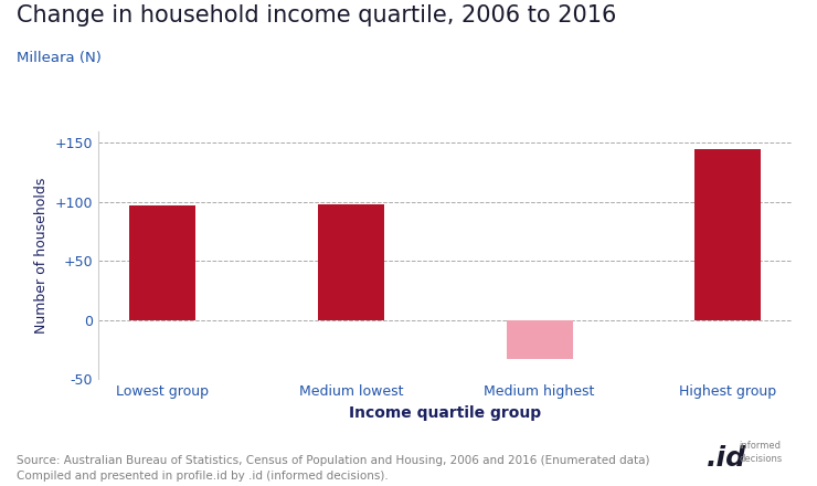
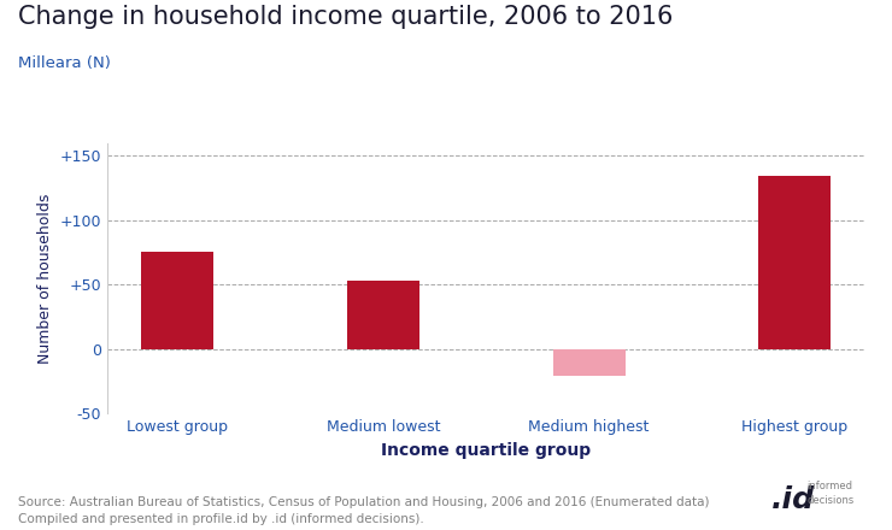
Lowest group: 97 -> 76
Medium lowest: 98 -> 53
Medium highest: -33 -> -21
Highest group: 145 -> 135
